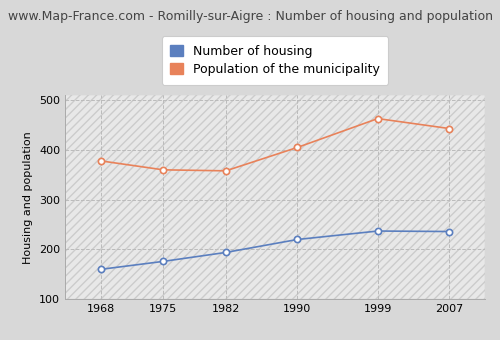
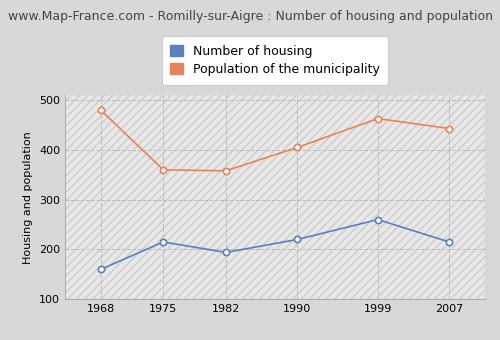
Population of the municipality/1968: 378 -> 480
Number of housing/1975: 176 -> 215
Number of housing/1999: 237 -> 260
Number of housing/2007: 236 -> 215
